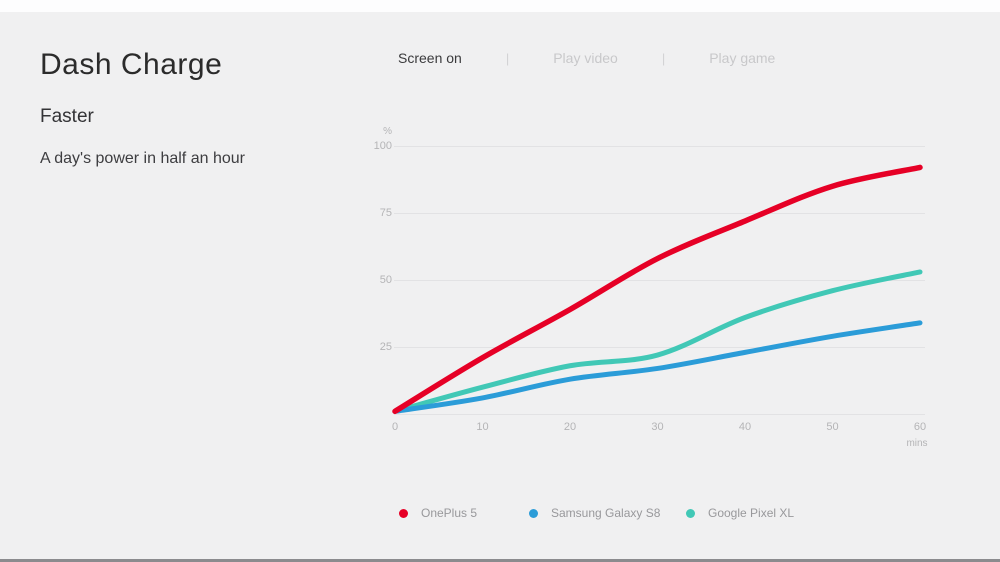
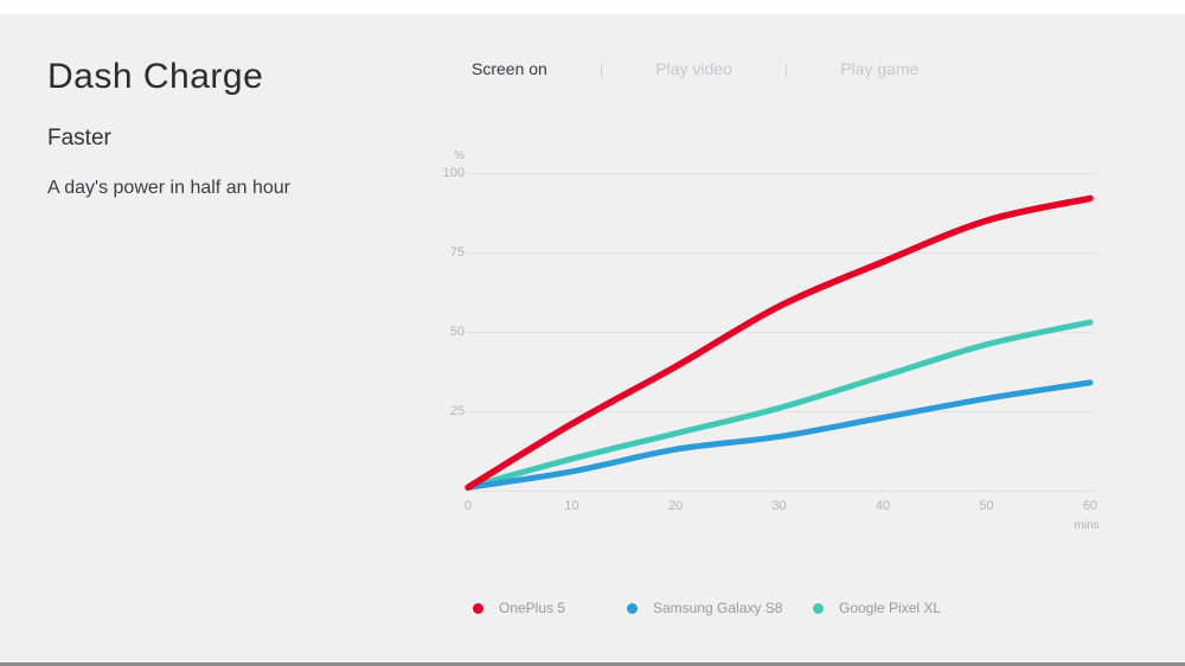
Google Pixel XL/30: 22 -> 26
